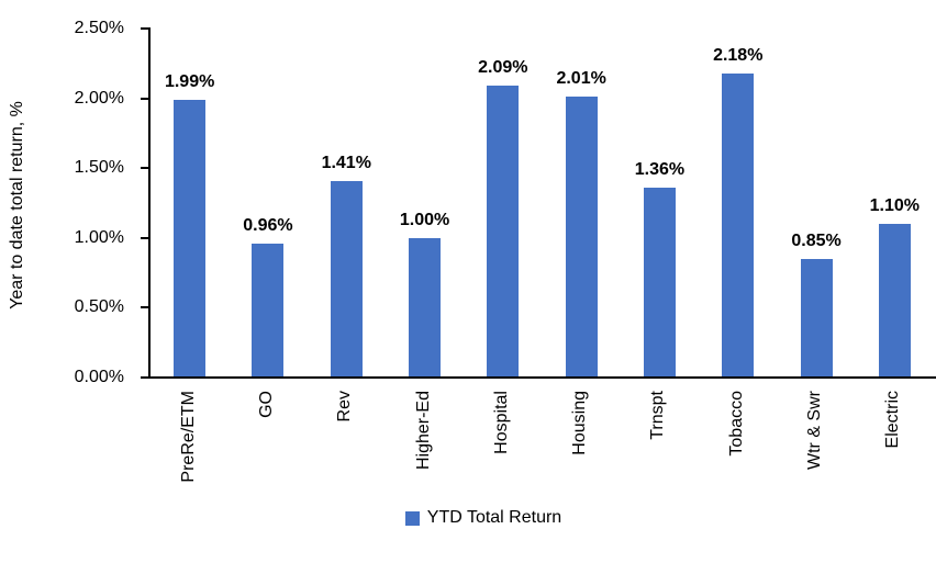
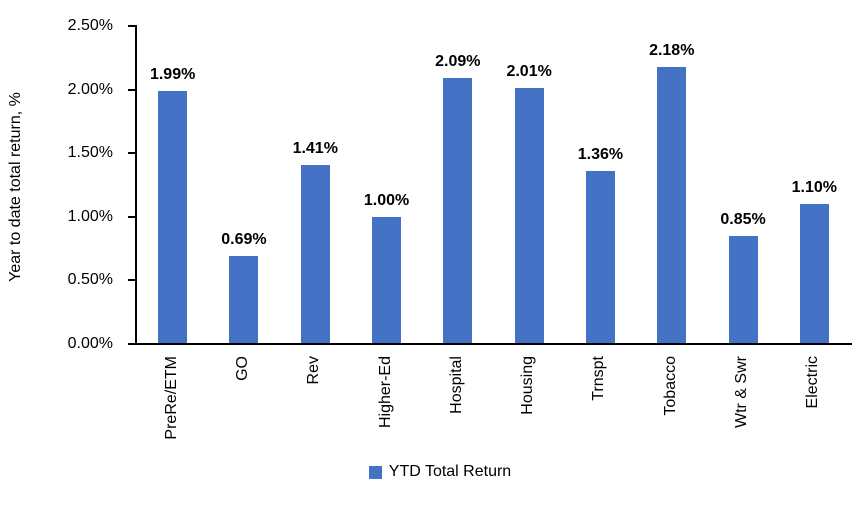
GO: 0.96% -> 0.69%
